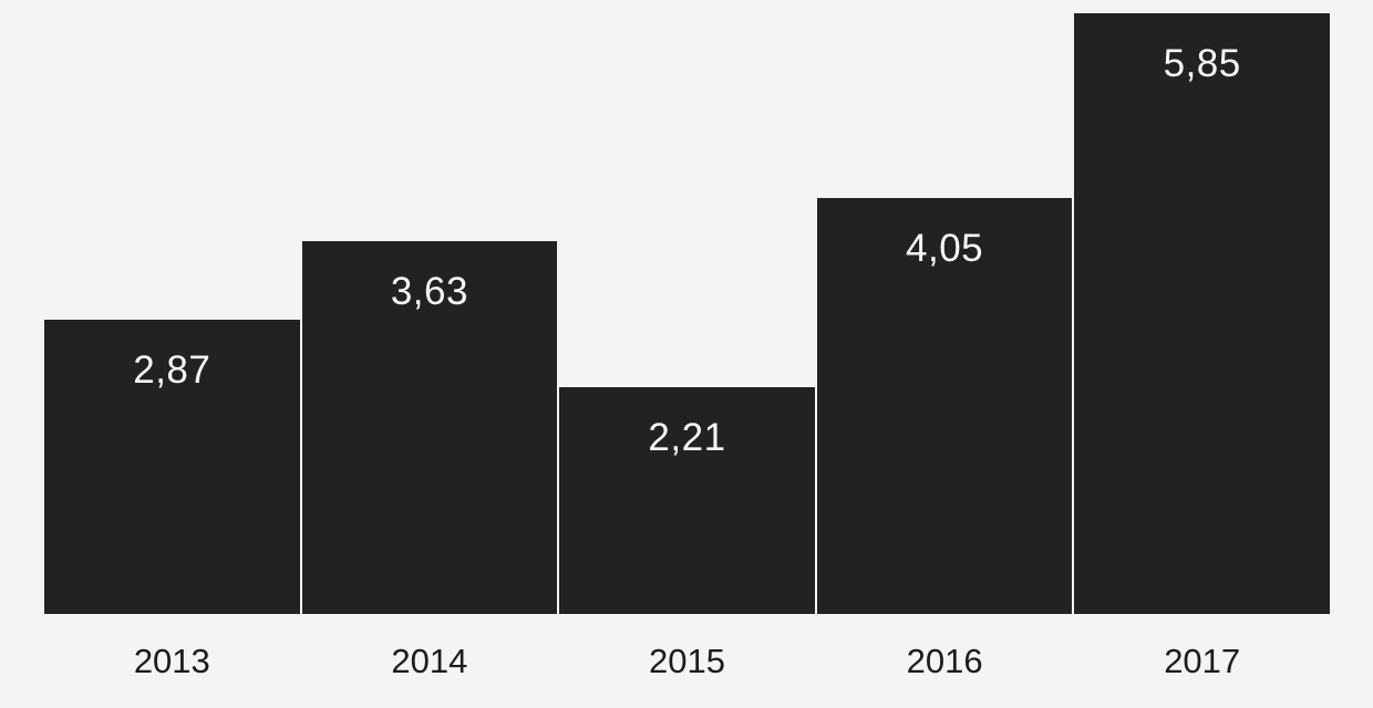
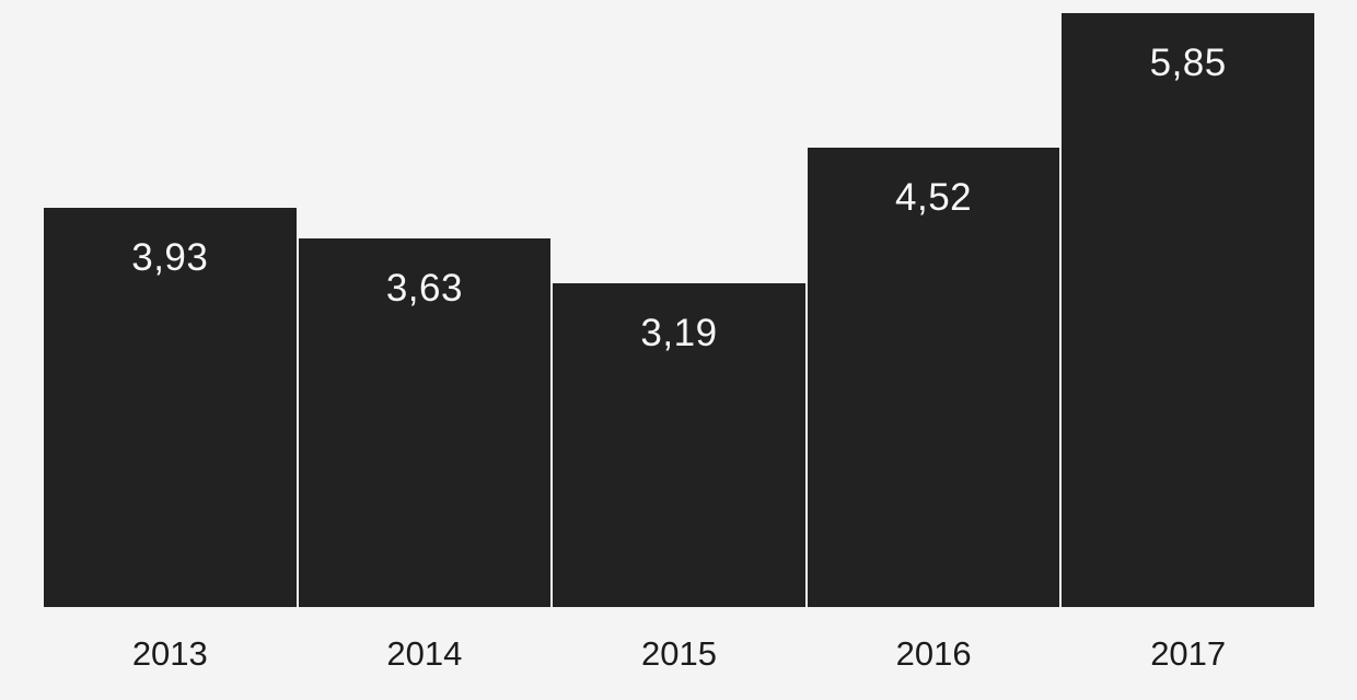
2013: 2,87 -> 3,93
2015: 2,21 -> 3,19
2016: 4,05 -> 4,52
